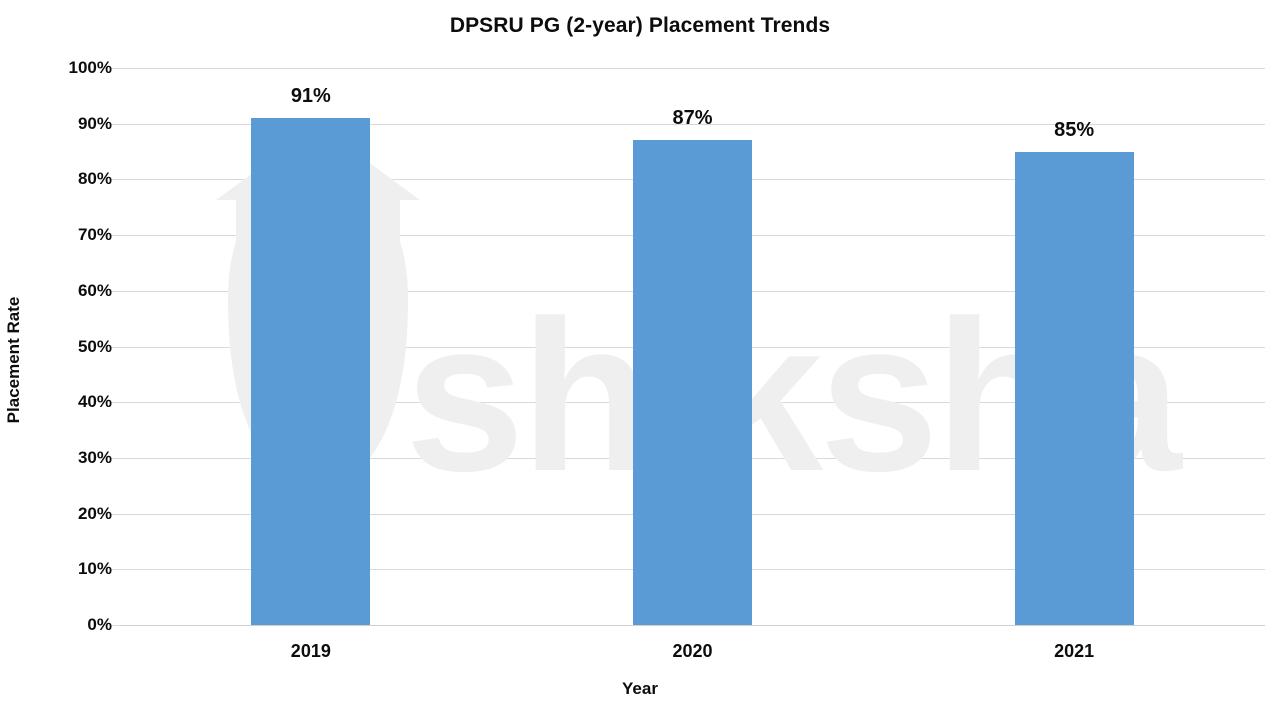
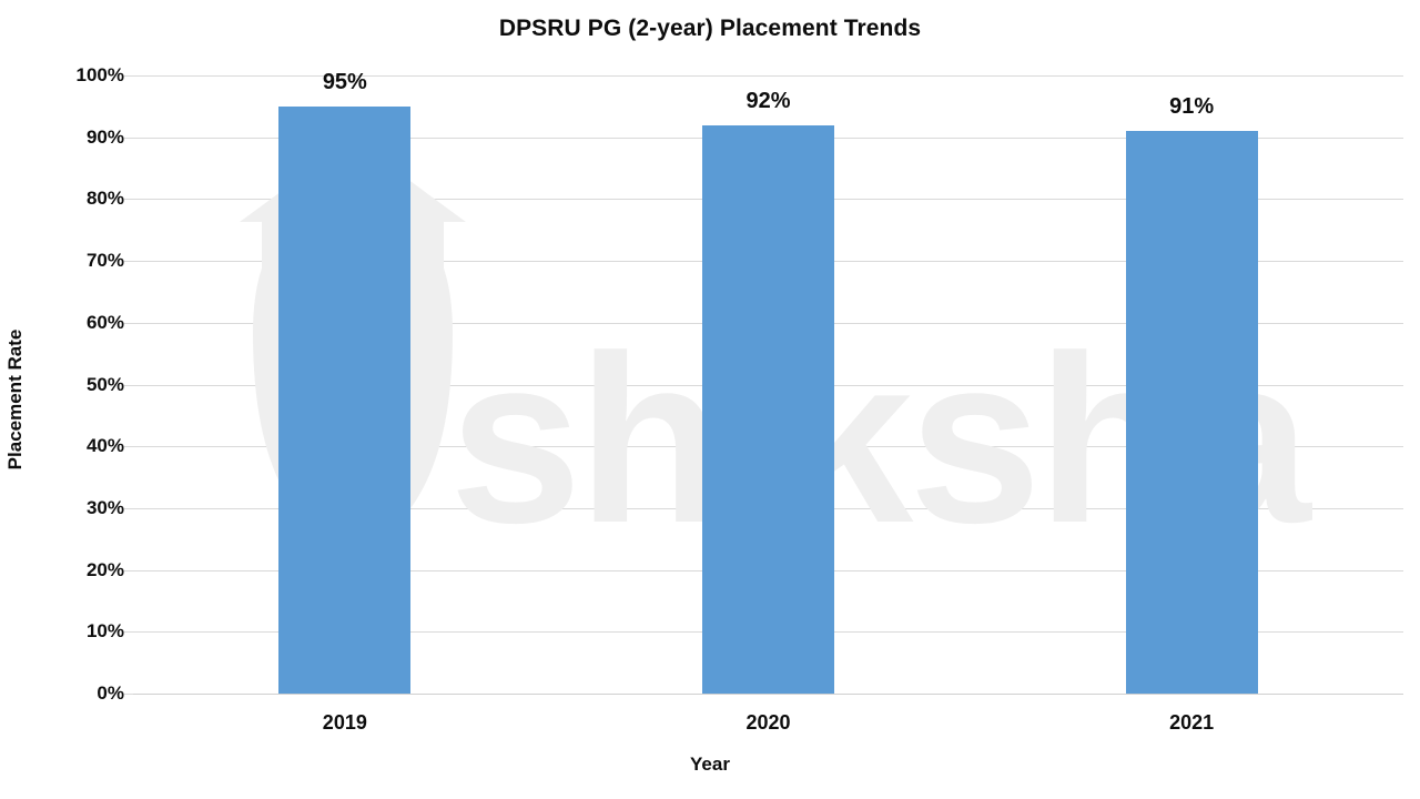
2019: 91% -> 95%
2020: 87% -> 92%
2021: 85% -> 91%
